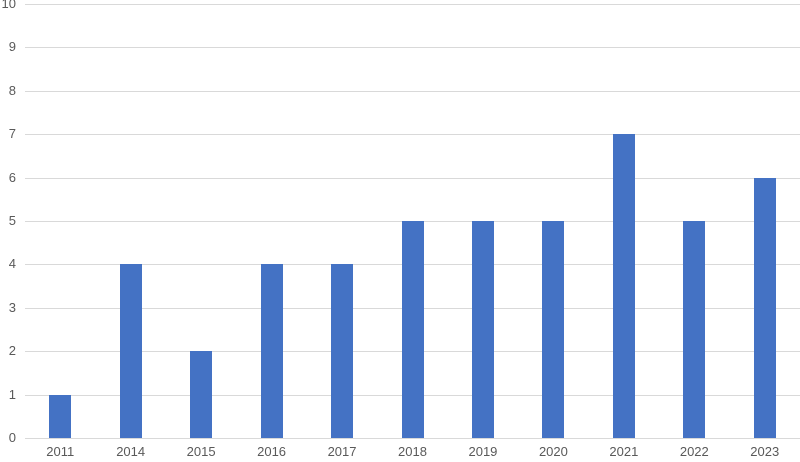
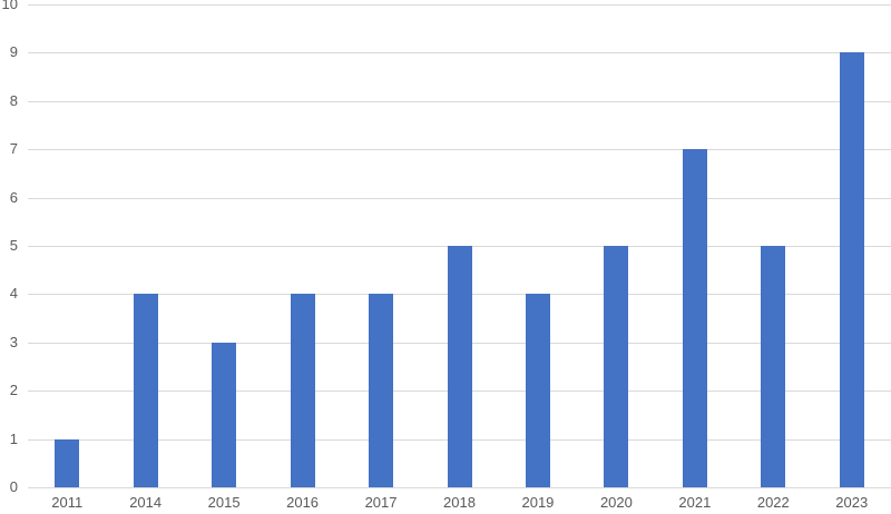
2015: 2 -> 3
2019: 5 -> 4
2023: 6 -> 9
